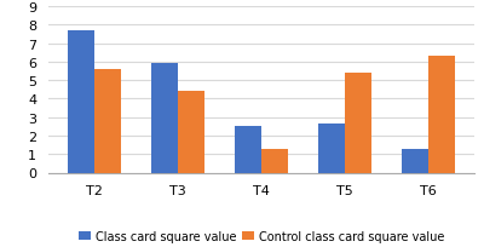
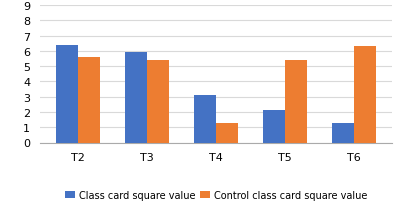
Class card square value/T2: 7.7 -> 6.4
Control class card square value/T3: 4.5 -> 5.4
Class card square value/T4: 2.5 -> 3.1
Class card square value/T5: 2.6 -> 2.1
